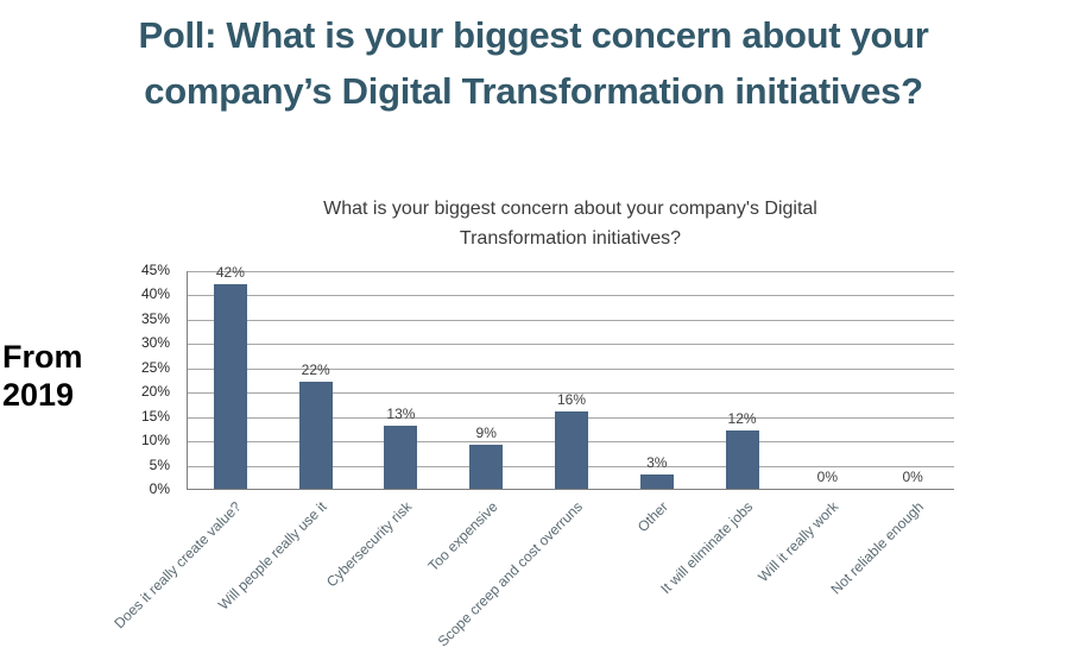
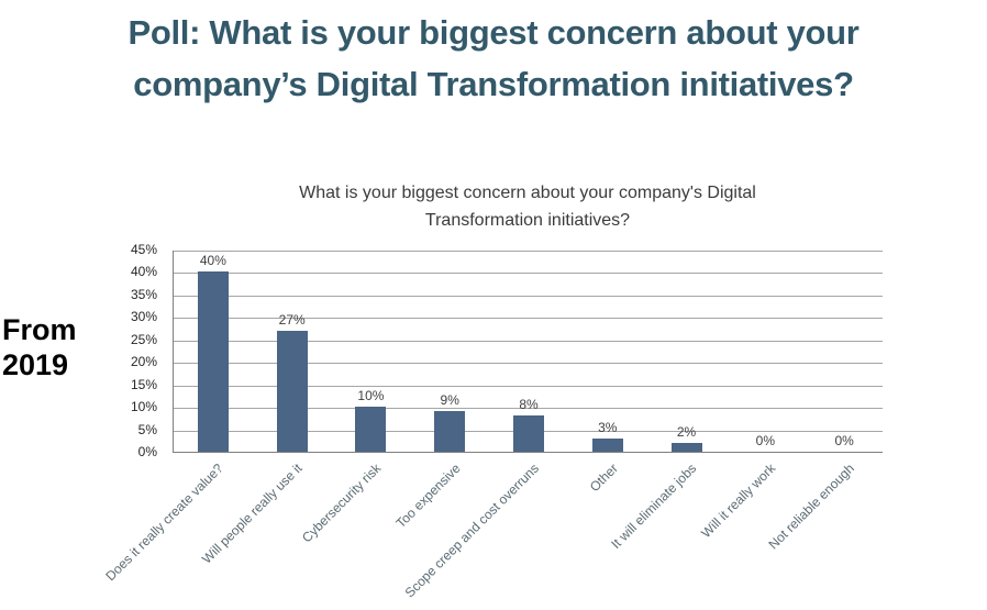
Does it really create value?: 42% -> 40%
Will people really use it: 22% -> 27%
Cybersecurity risk: 13% -> 10%
Scope creep and cost overruns: 16% -> 8%
It will eliminate jobs: 12% -> 2%
